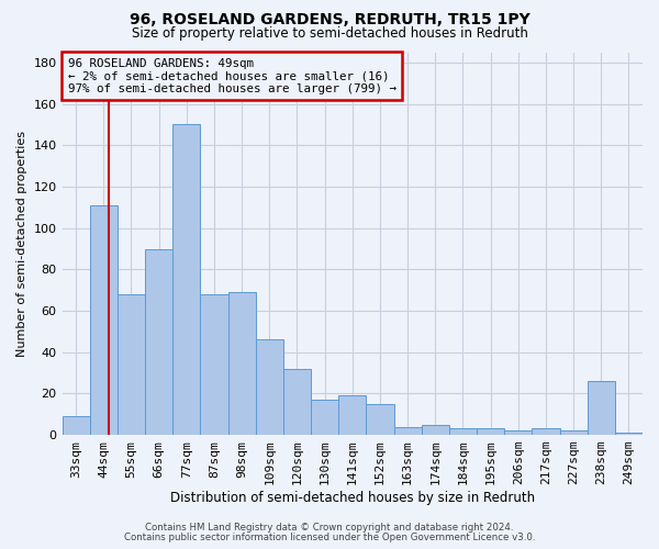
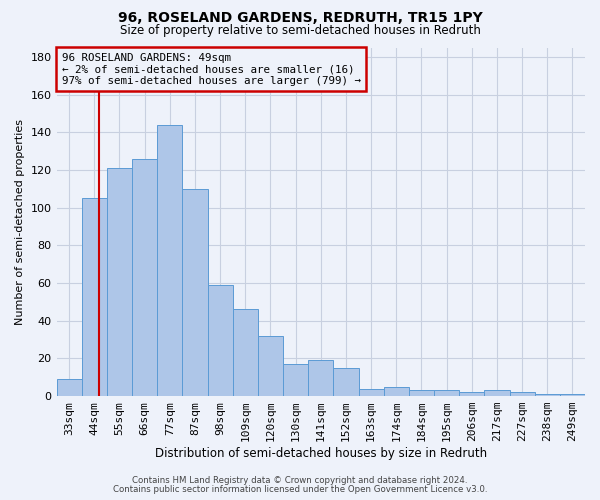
44sqm: 111 -> 105
55sqm: 68 -> 121
66sqm: 90 -> 126
77sqm: 150 -> 144
87sqm: 68 -> 110
98sqm: 69 -> 59
238sqm: 26 -> 1
